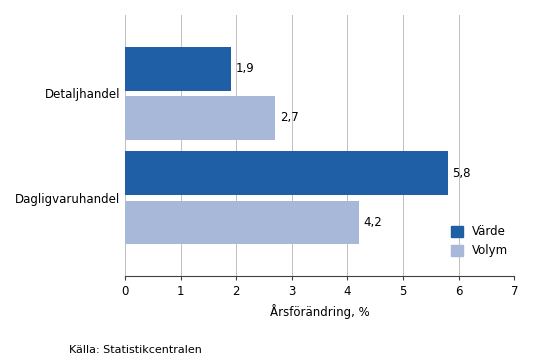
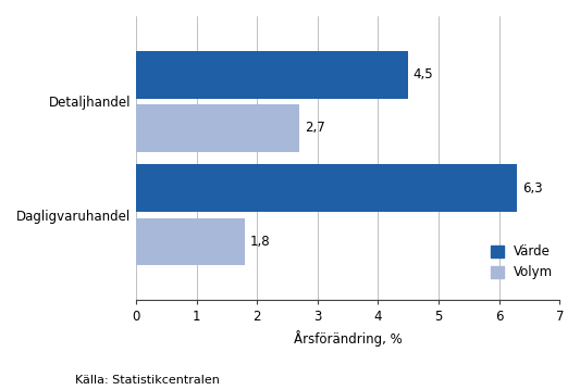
Värde/Detaljhandel: 1,9 -> 4,5
Värde/Dagligvaruhandel: 5,8 -> 6,3
Volym/Dagligvaruhandel: 4,2 -> 1,8
